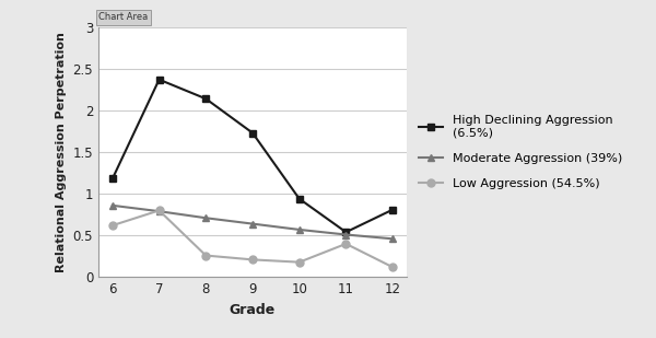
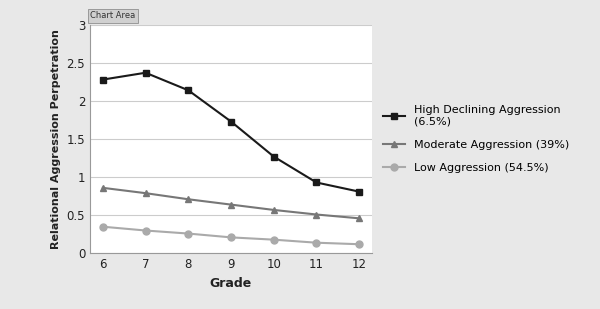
High Declining Aggression (6.5%)/6: 1.18 -> 2.28
Low Aggression (54.5%)/6: 0.62 -> 0.35
Low Aggression (54.5%)/7: 0.80 -> 0.30
High Declining Aggression (6.5%)/10: 0.94 -> 1.27
High Declining Aggression (6.5%)/11: 0.54 -> 0.93
Low Aggression (54.5%)/11: 0.40 -> 0.14
